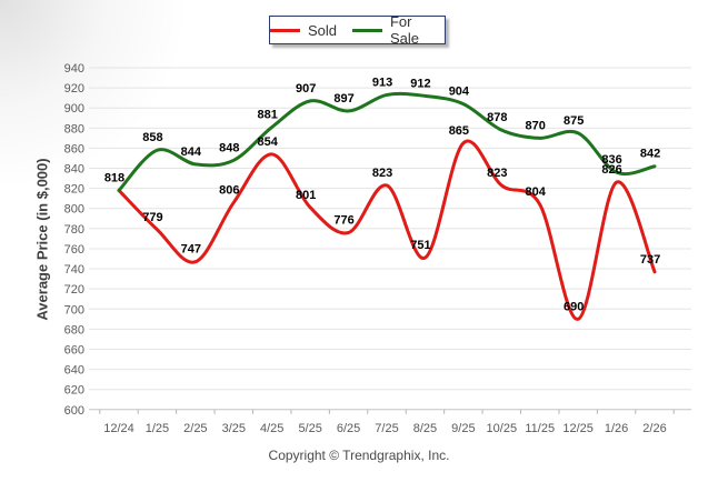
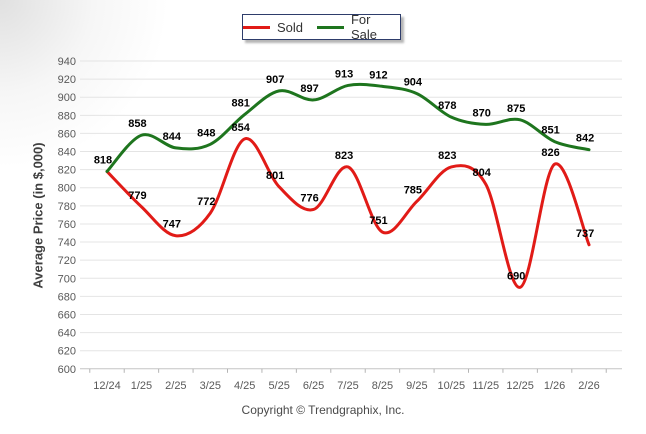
Sold/3/25: 806 -> 772
Sold/9/25: 865 -> 785
For Sale/1/26: 836 -> 851
